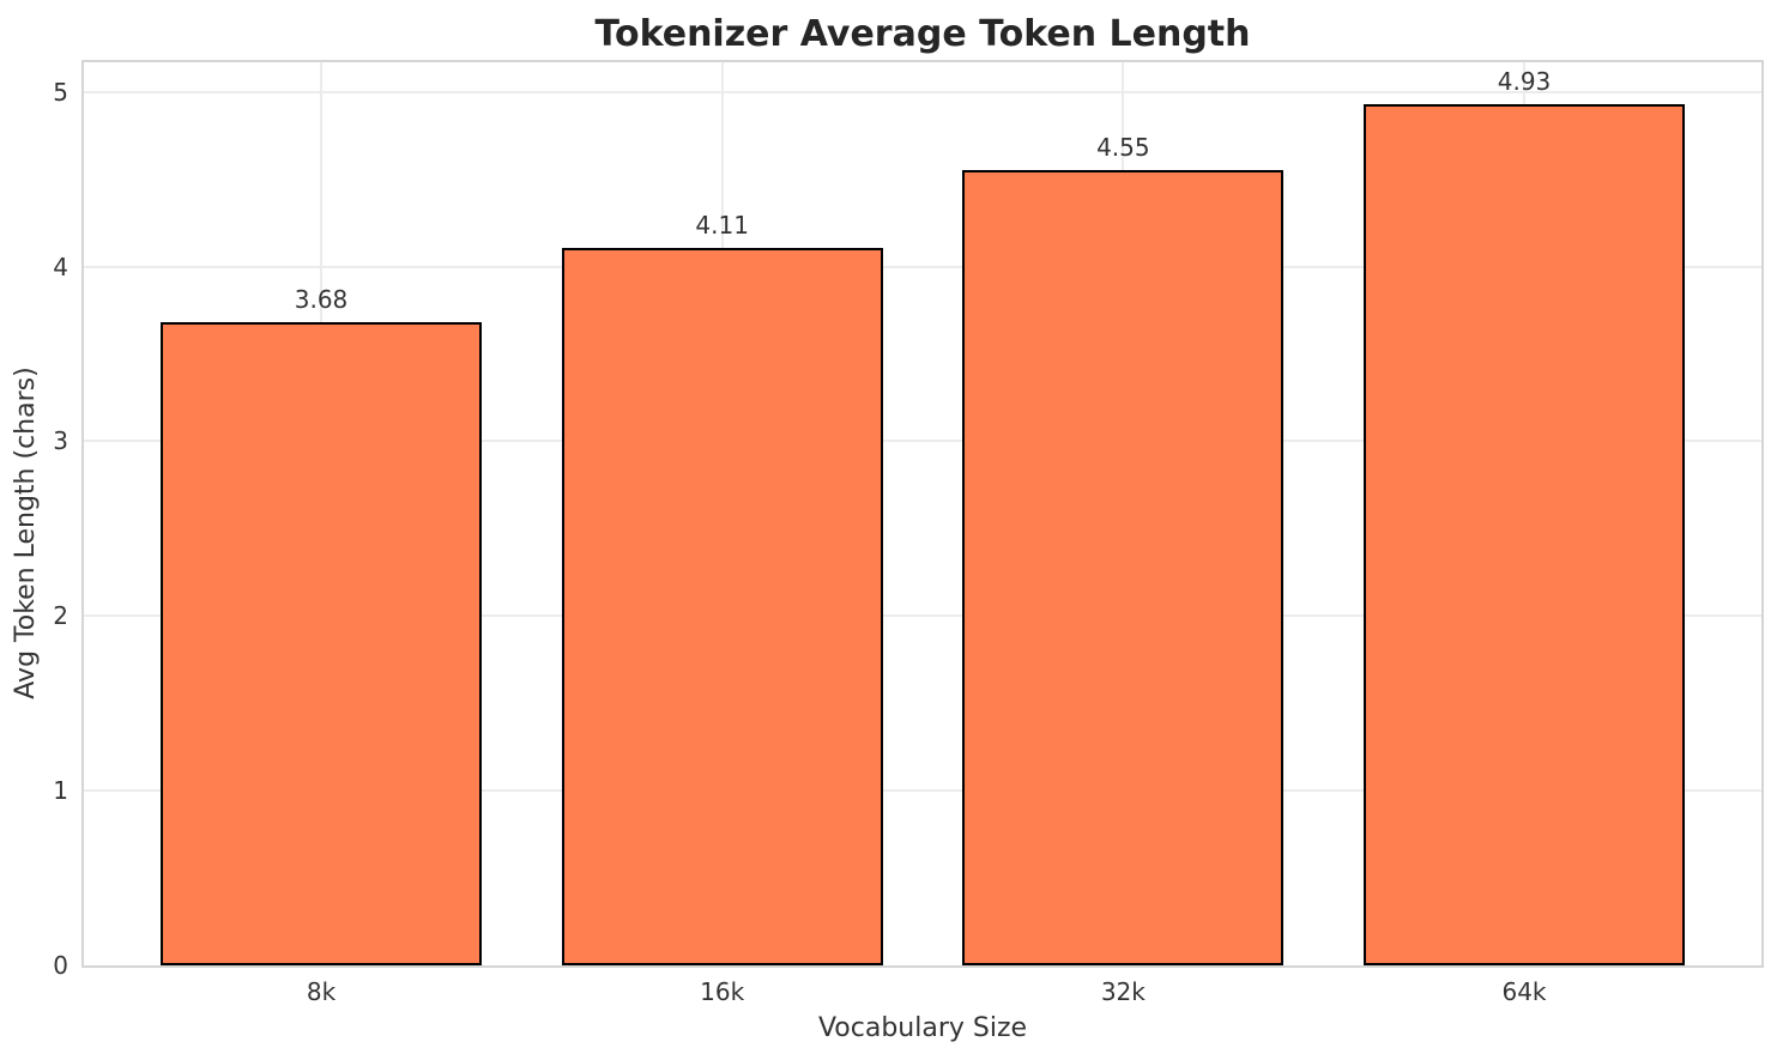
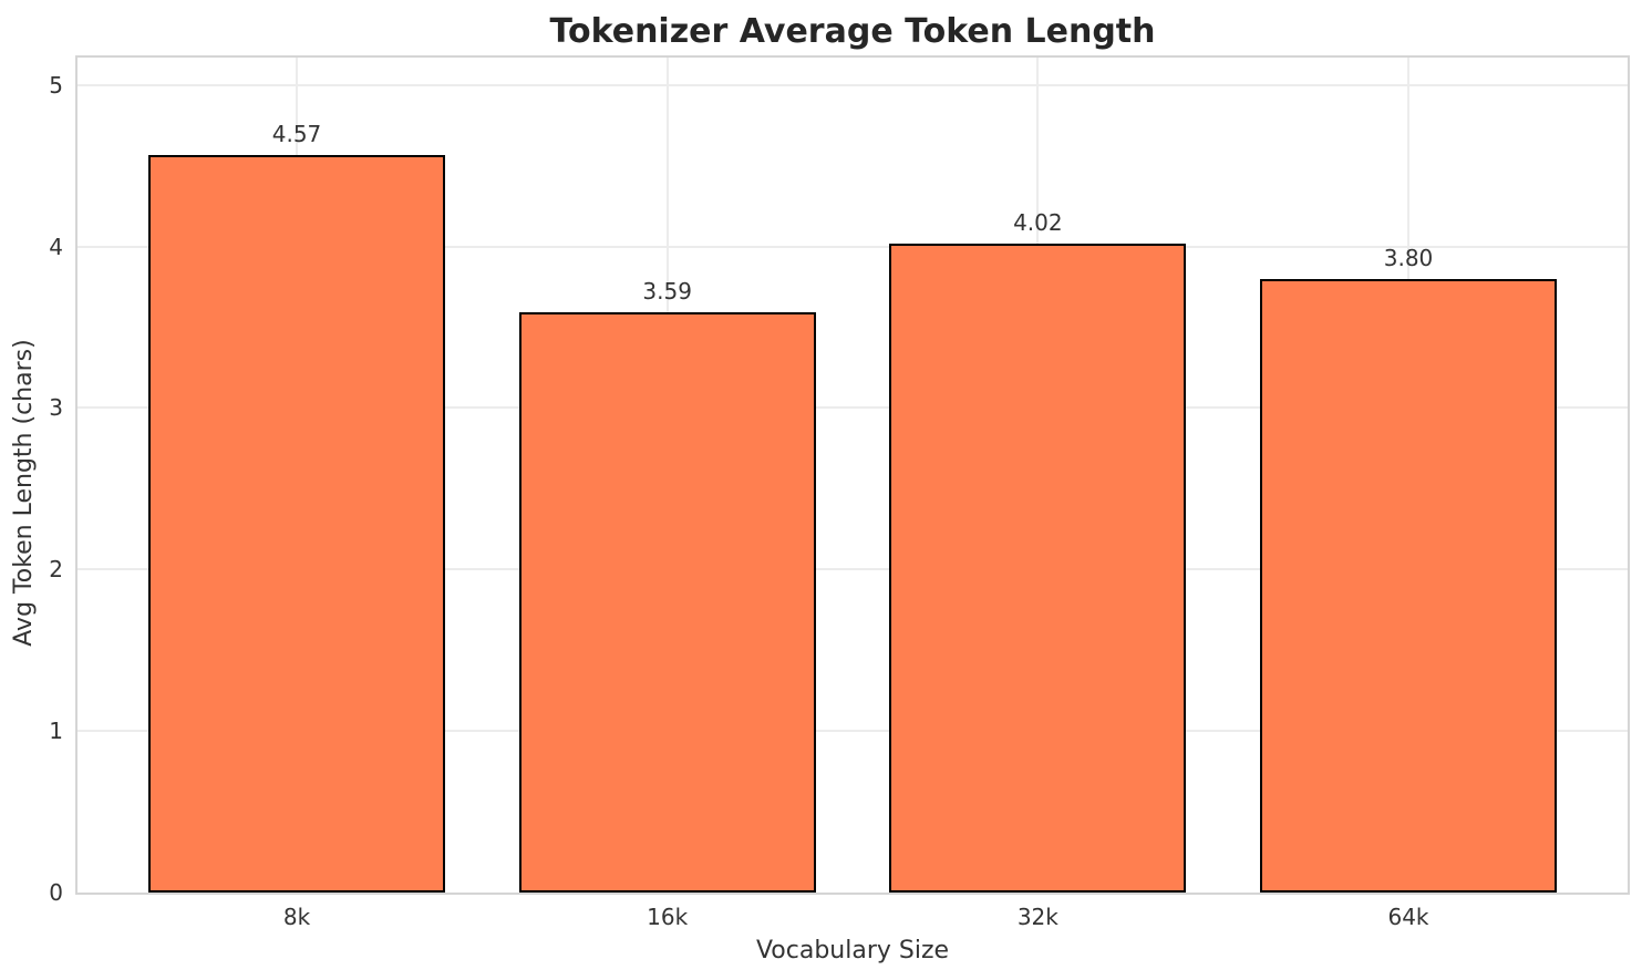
8k: 3.68 -> 4.57
16k: 4.11 -> 3.59
32k: 4.55 -> 4.02
64k: 4.93 -> 3.80
